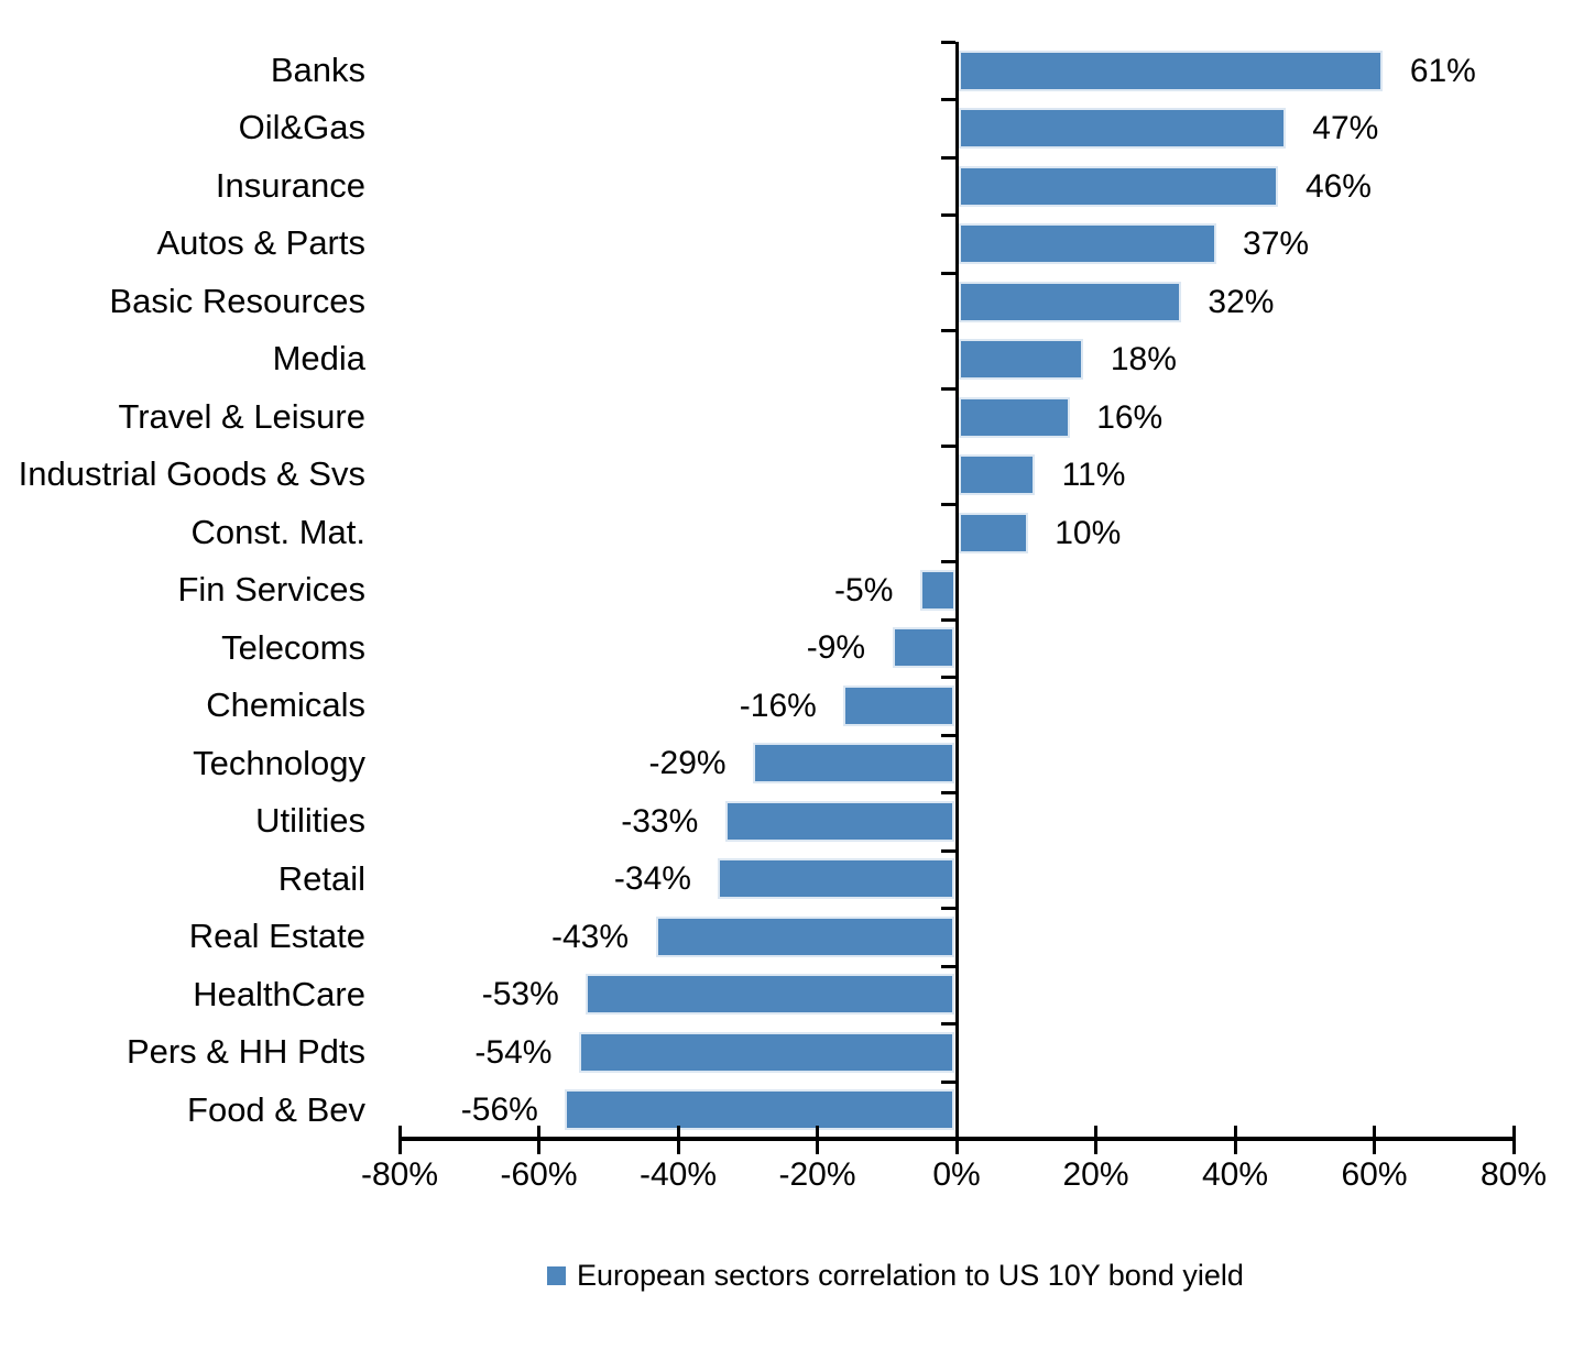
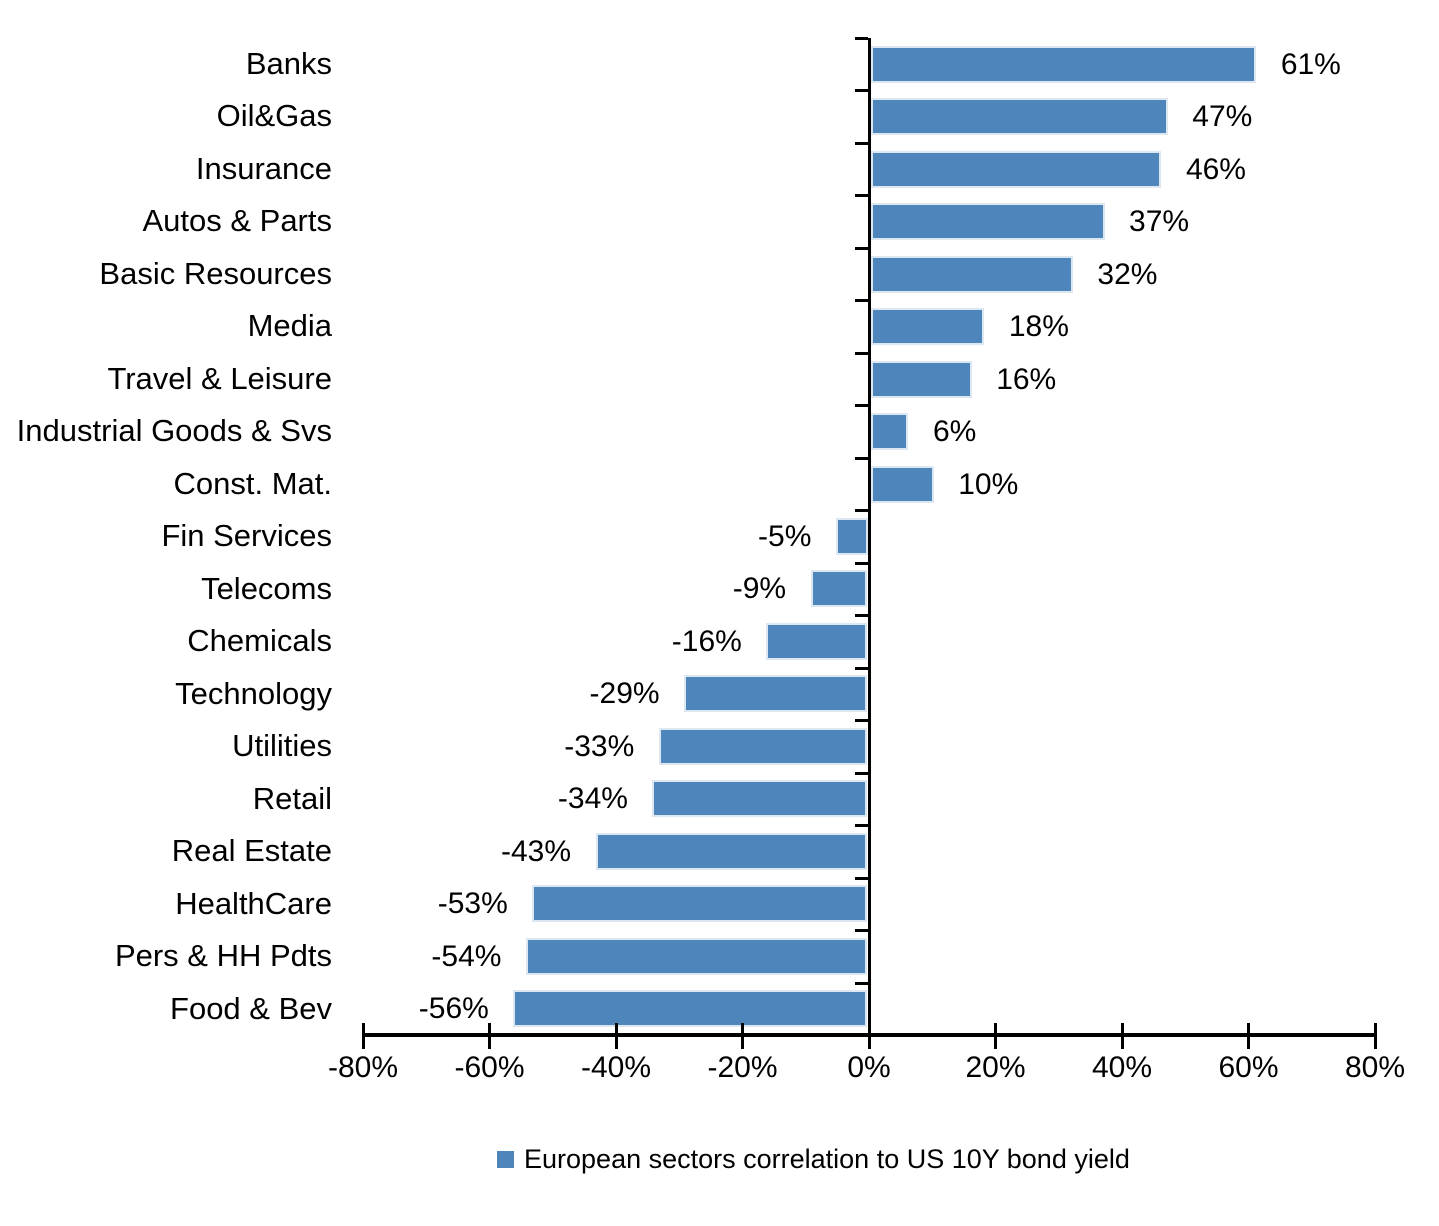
Industrial Goods & Svs: 11% -> 6%
